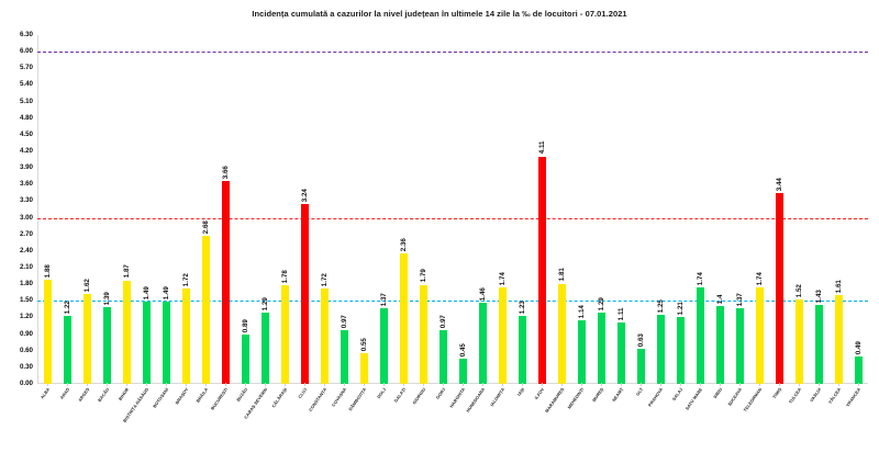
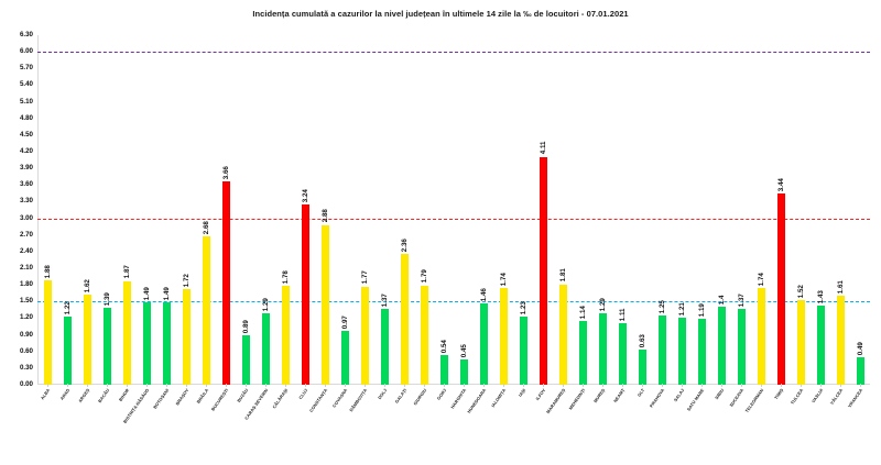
CONSTANȚA: 1.72 -> 2.88
DÂMBOVIȚA: 0.55 -> 1.77
GORJ: 0.97 -> 0.54
SATU MARE: 1.74 -> 1.19
